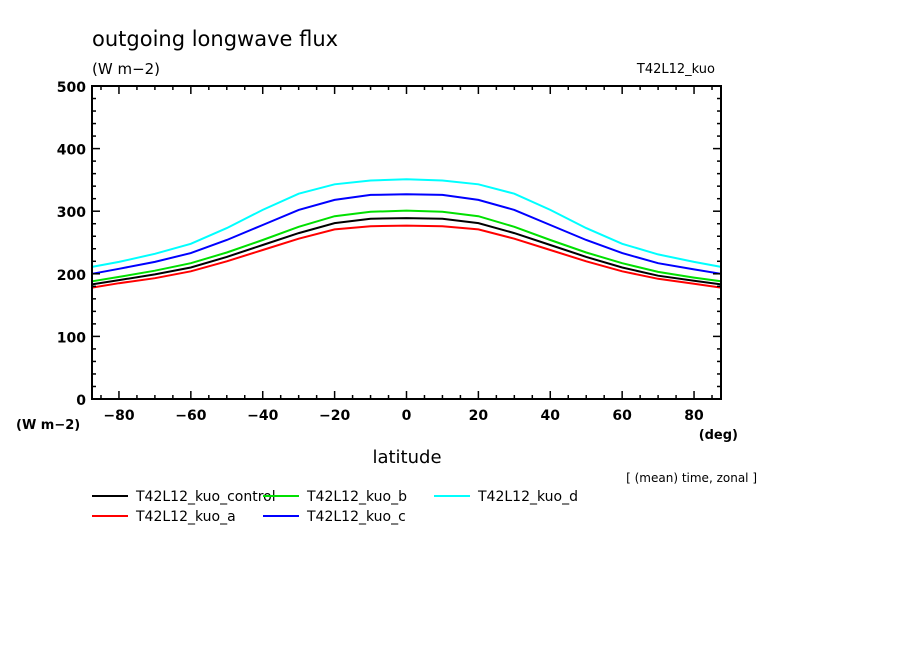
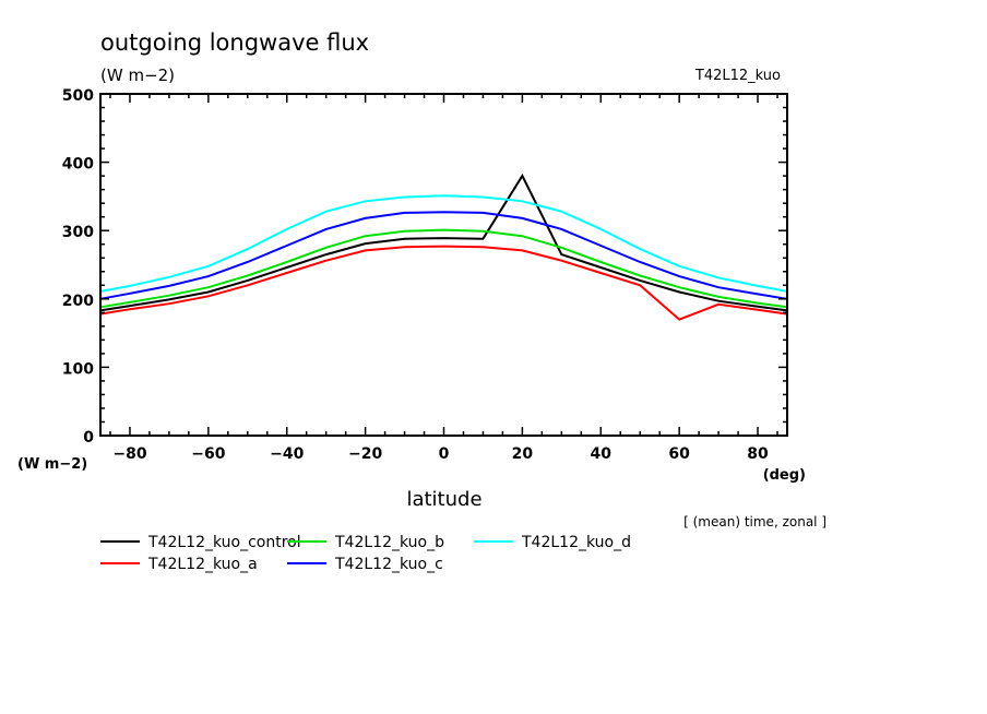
T42L12_kuo_control/20: 280 -> 380
T42L12_kuo_a/60: 200 -> 170
